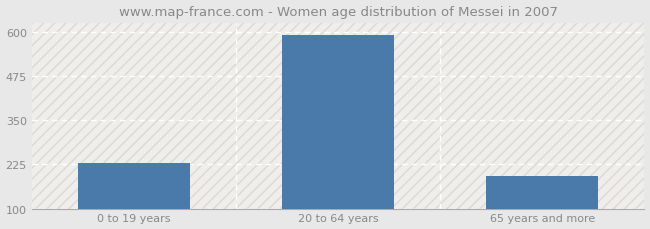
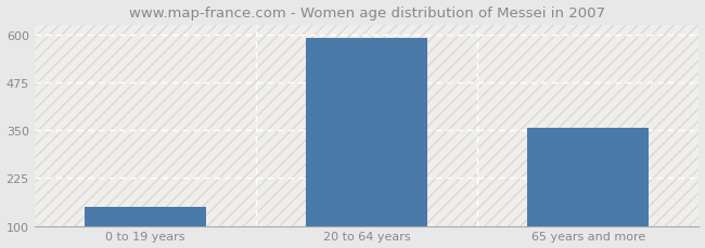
0 to 19 years: 228 -> 150
65 years and more: 192 -> 355
